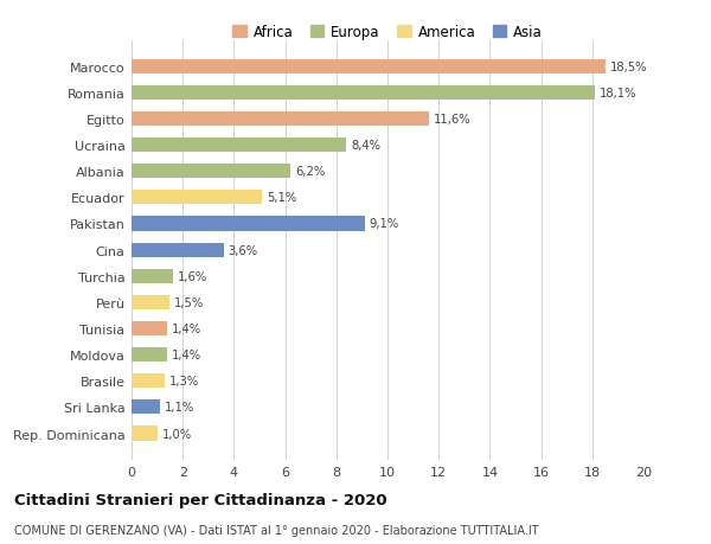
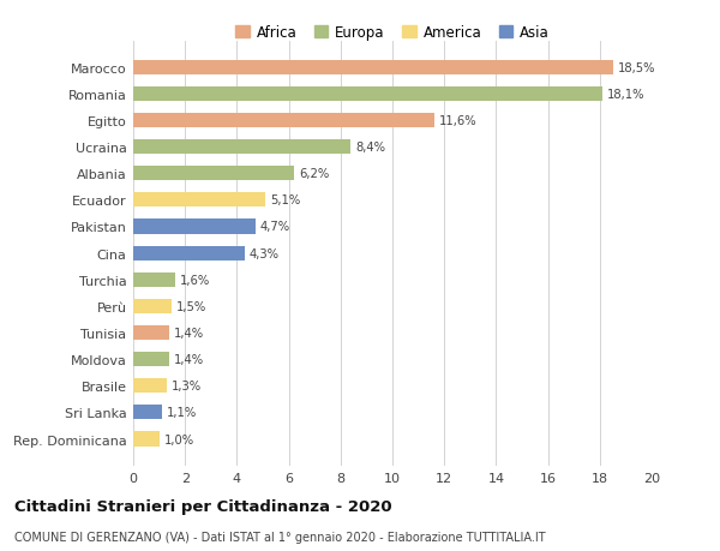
Pakistan: 9,1% -> 4,7%
Cina: 3,6% -> 4,3%
